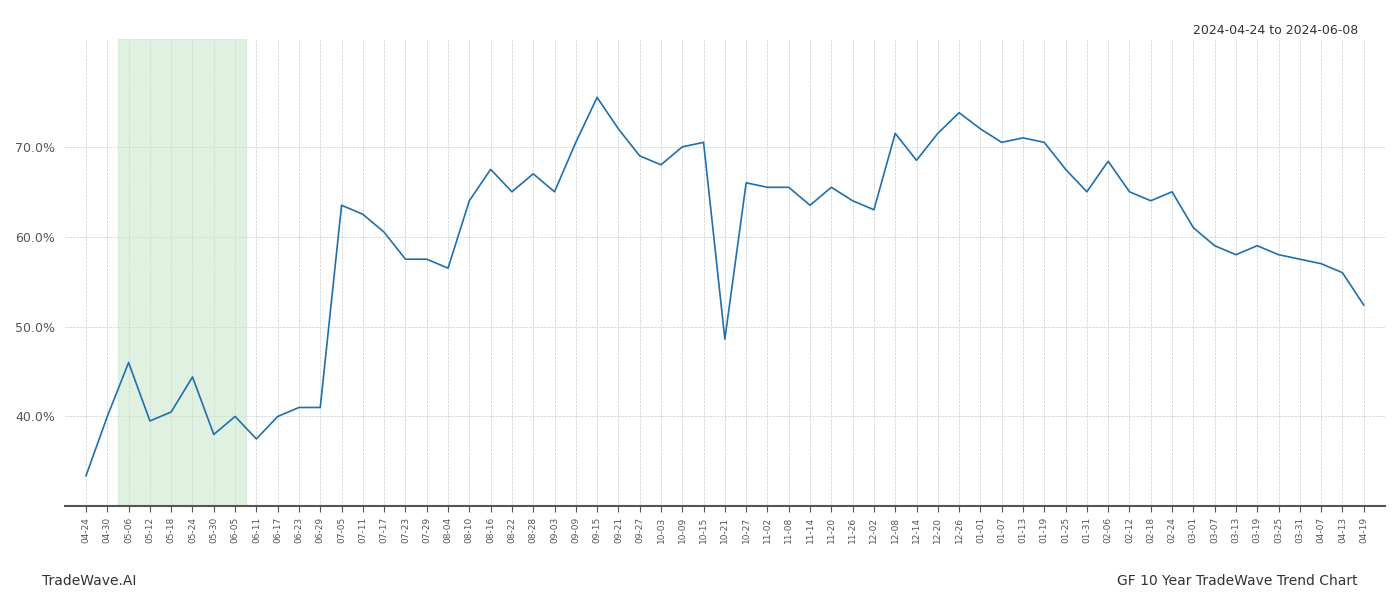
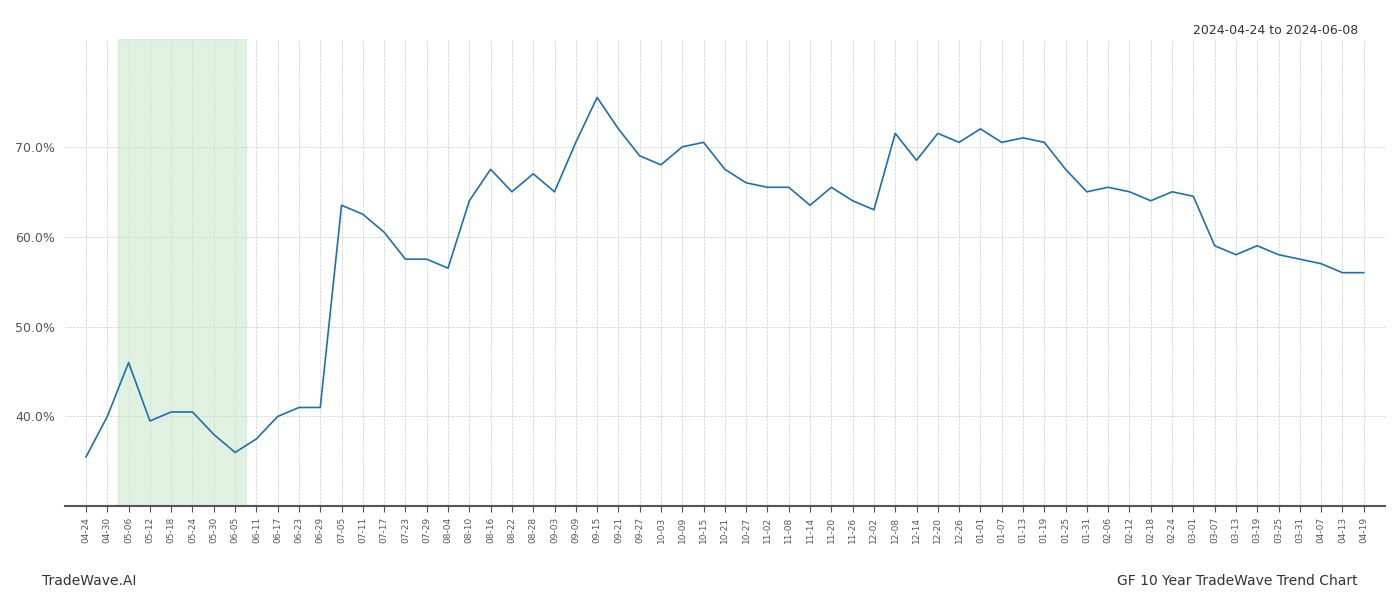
04-24: 33.4% -> 35.5%
05-24: 44.4% -> 40.5%
06-05: 40.0% -> 36.0%
10-21: 48.6% -> 67.5%
12-26: 73.8% -> 70.5%
02-06: 68.4% -> 65.5%
03-01: 61.0% -> 64.5%
04-19: 52.4% -> 56.0%
